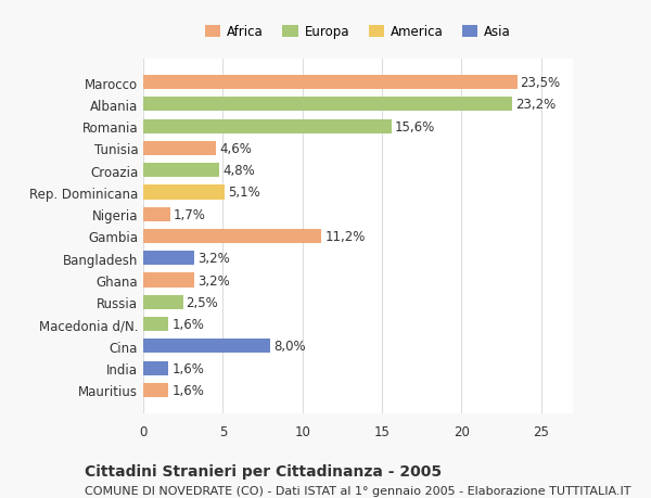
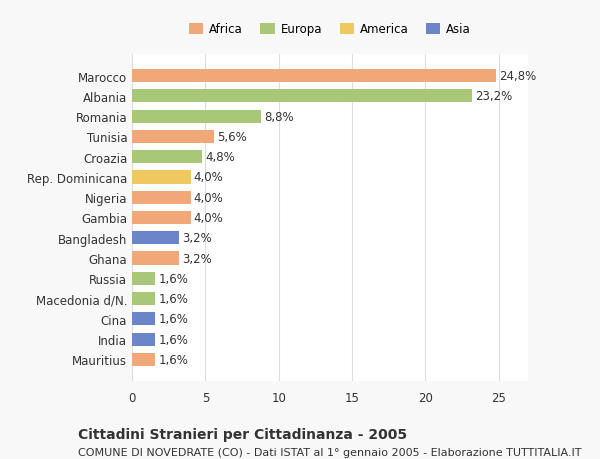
Marocco: 23,5% -> 24,8%
Romania: 15,6% -> 8,8%
Tunisia: 4,6% -> 5,6%
Rep. Dominicana: 5,1% -> 4,0%
Nigeria: 1,7% -> 4,0%
Gambia: 11,2% -> 4,0%
Russia: 2,5% -> 1,6%
Cina: 8,0% -> 1,6%
